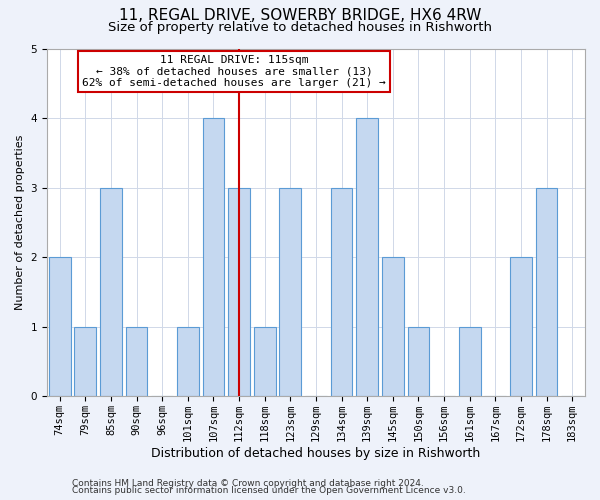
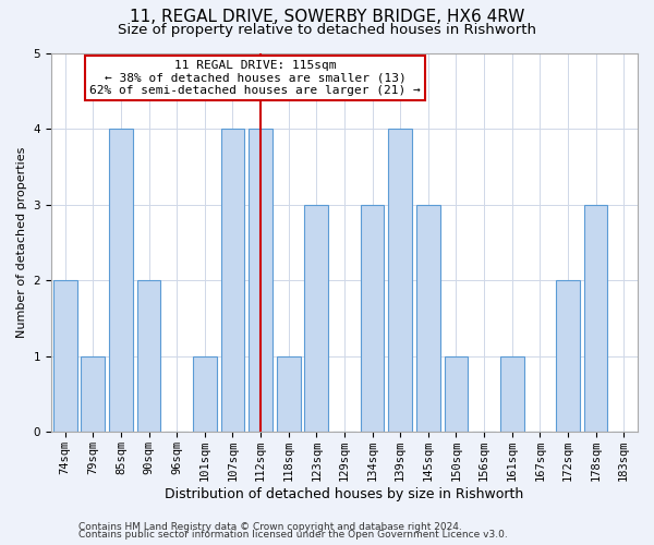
85sqm: 3 -> 4
90sqm: 1 -> 2
112sqm: 3 -> 4
145sqm: 2 -> 3
